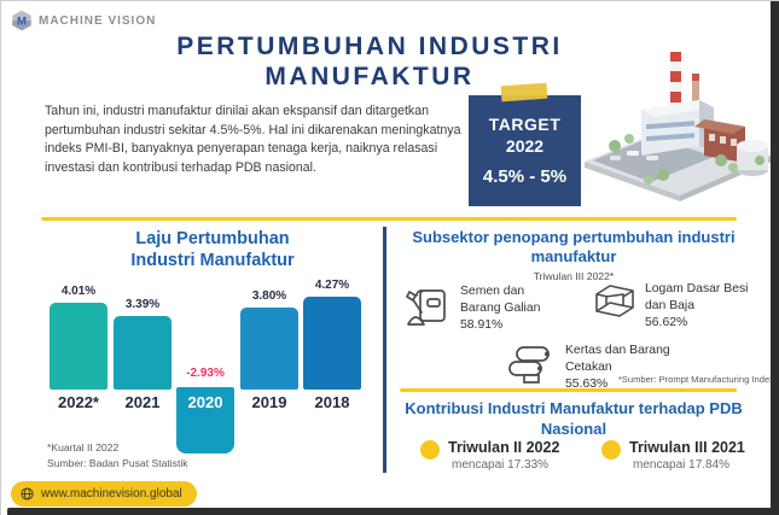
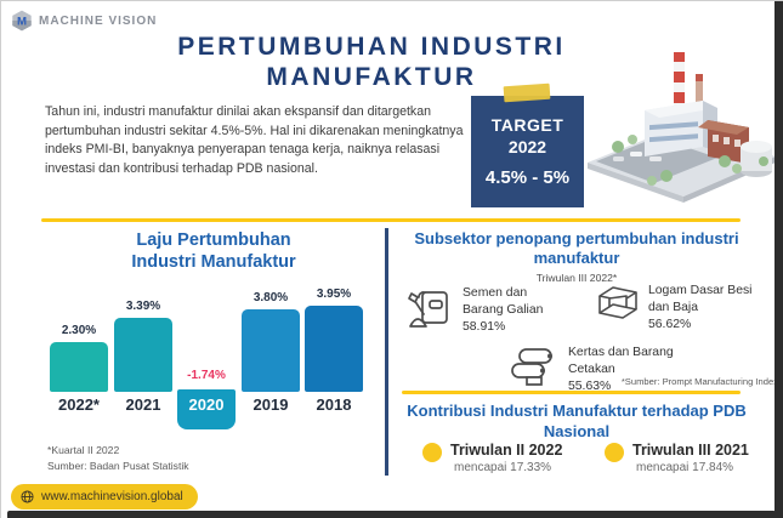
2022*: 4.01% -> 2.30%
2020: -2.93% -> -1.74%
2018: 4.27% -> 3.95%
